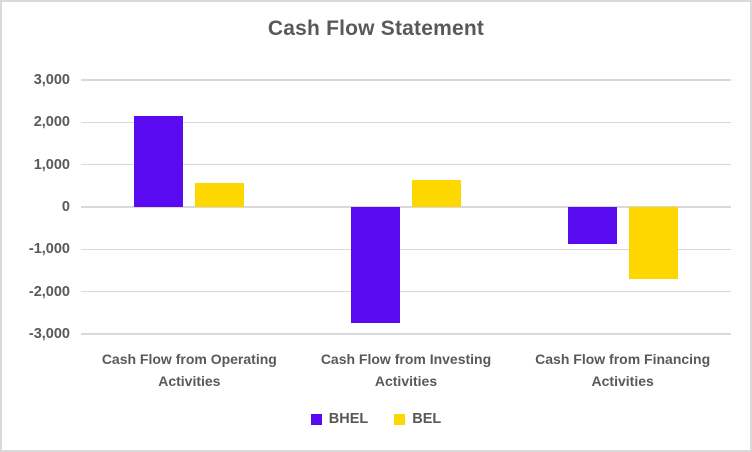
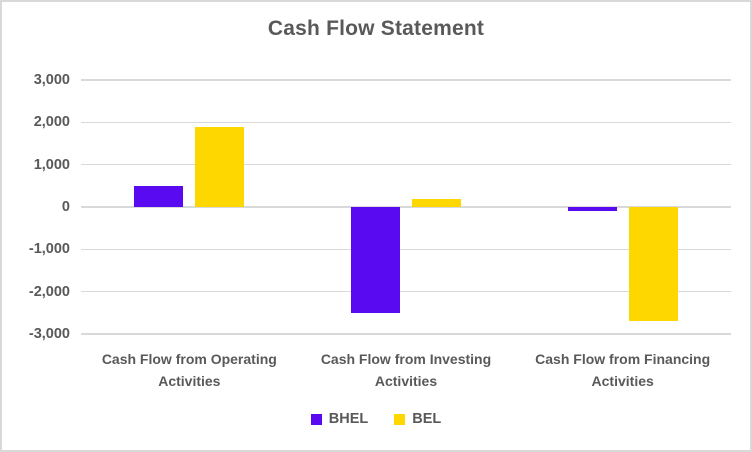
BHEL/Cash Flow from Operating Activities: 2200 -> 500
BEL/Cash Flow from Operating Activities: 600 -> 1900
BHEL/Cash Flow from Investing Activities: -2800 -> -2500
BEL/Cash Flow from Investing Activities: 600 -> 200
BHEL/Cash Flow from Financing Activities: -900 -> -100
BEL/Cash Flow from Financing Activities: -1700 -> -2700
